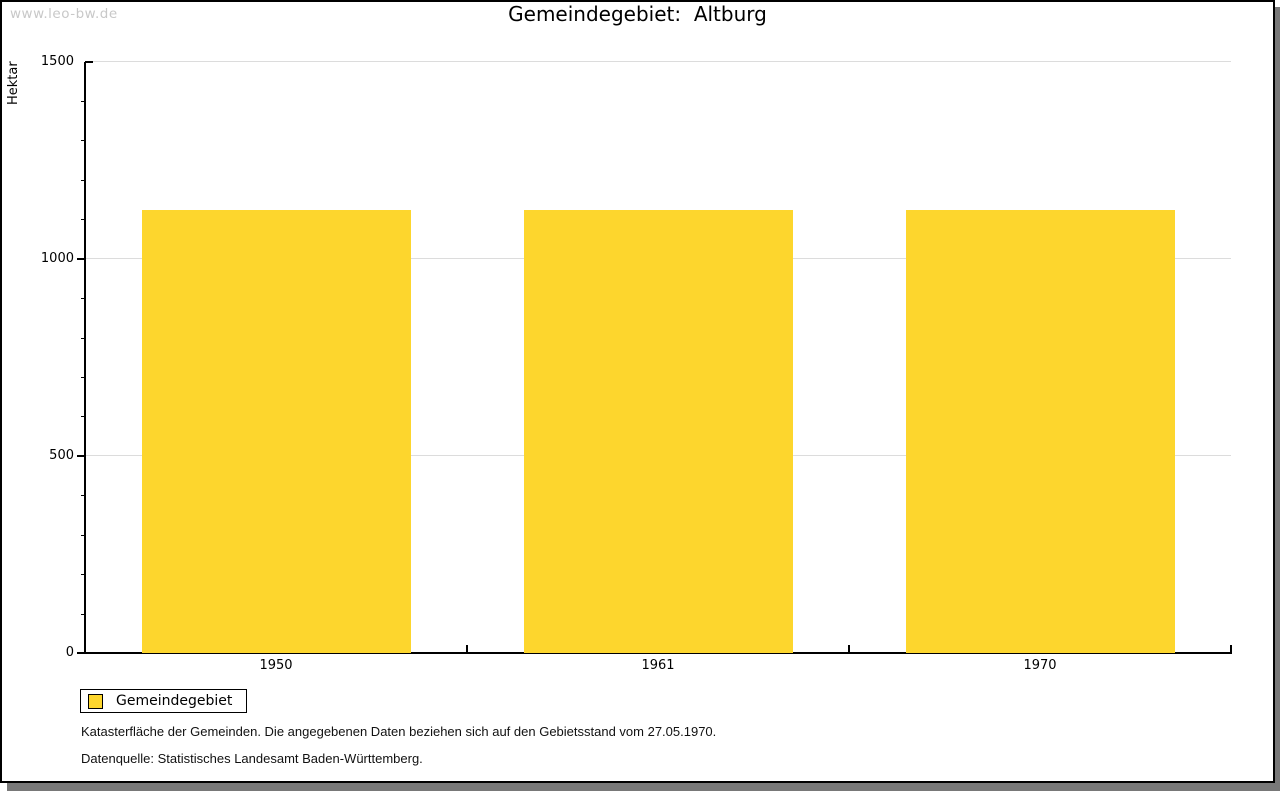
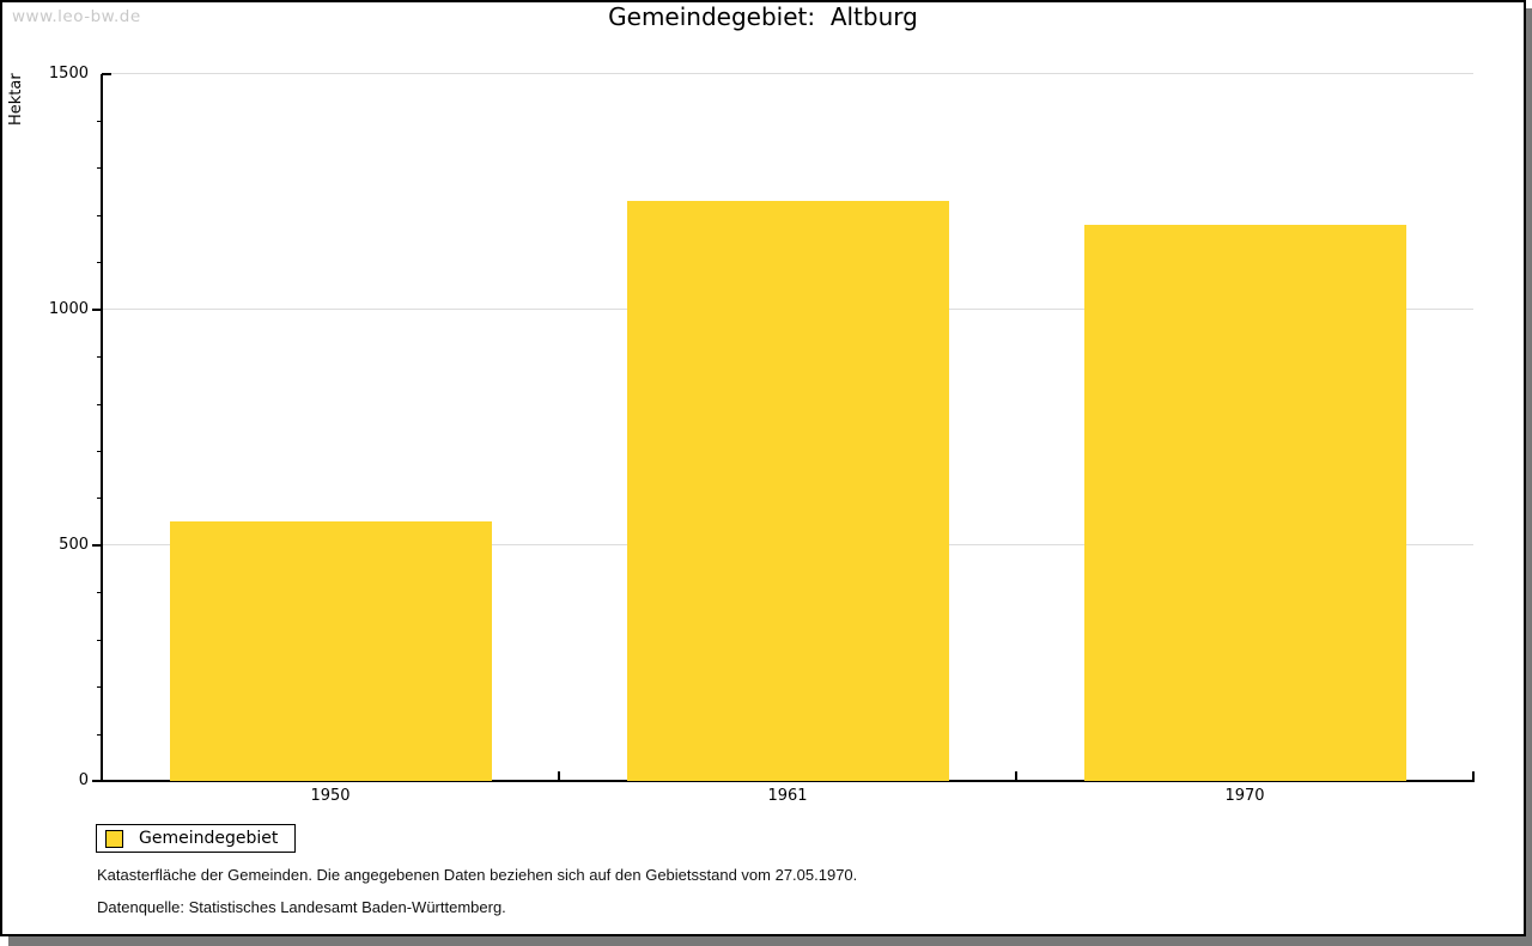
1950: 1120 -> 550
1961: 1120 -> 1230
1970: 1120 -> 1180
